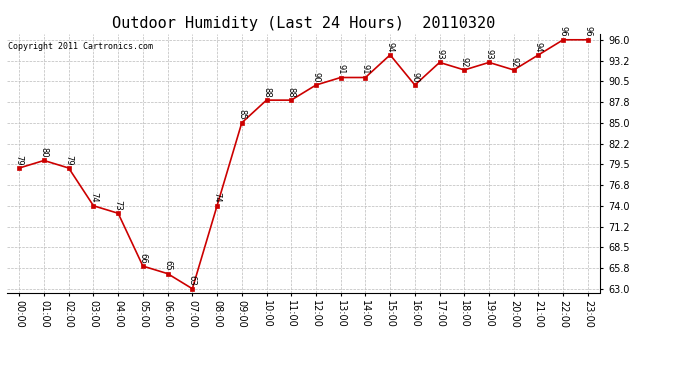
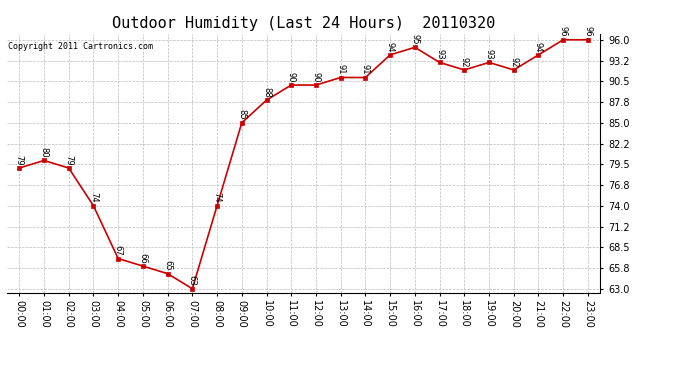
04:00: 73 -> 67
11:00: 88 -> 90
16:00: 90 -> 95
